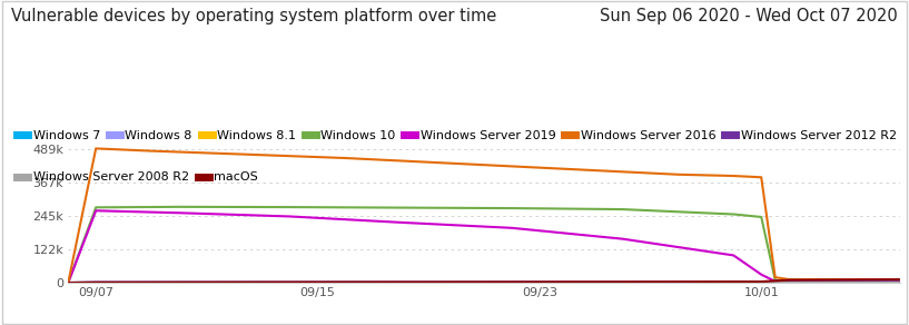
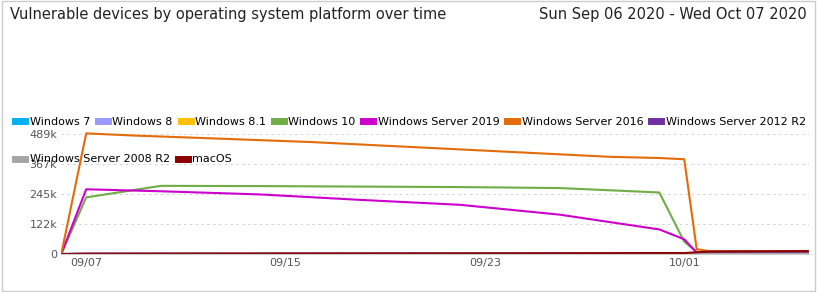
Windows 10/09/07: 275k -> 230k
Windows 10/10/01: 240k -> 50k
Windows Server 2019/10/01: 30k -> 60k
